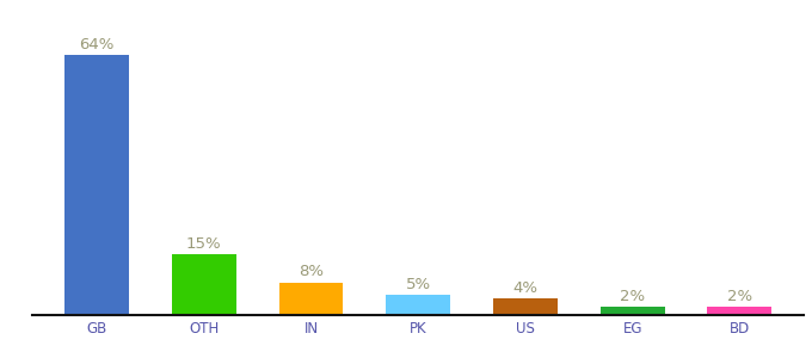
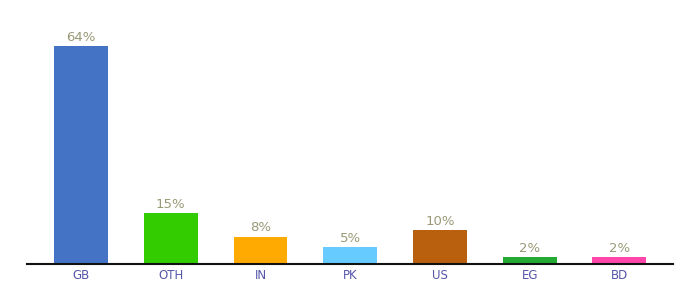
US: 4% -> 10%
